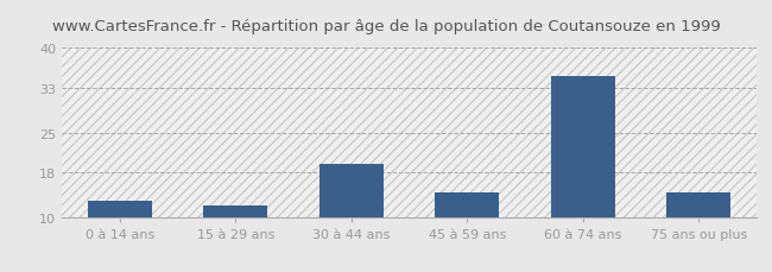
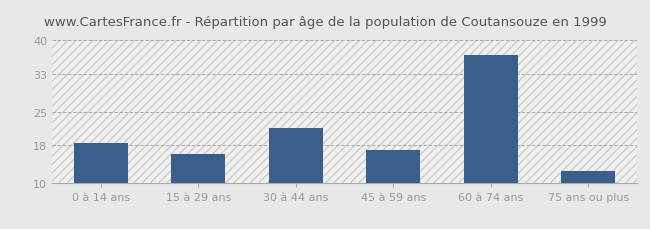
0 à 14 ans: 13.0 -> 18.5
15 à 29 ans: 12.0 -> 16.0
30 à 44 ans: 19.5 -> 21.5
45 à 59 ans: 14.5 -> 17.0
60 à 74 ans: 35.0 -> 37.0
75 ans ou plus: 14.5 -> 12.5
